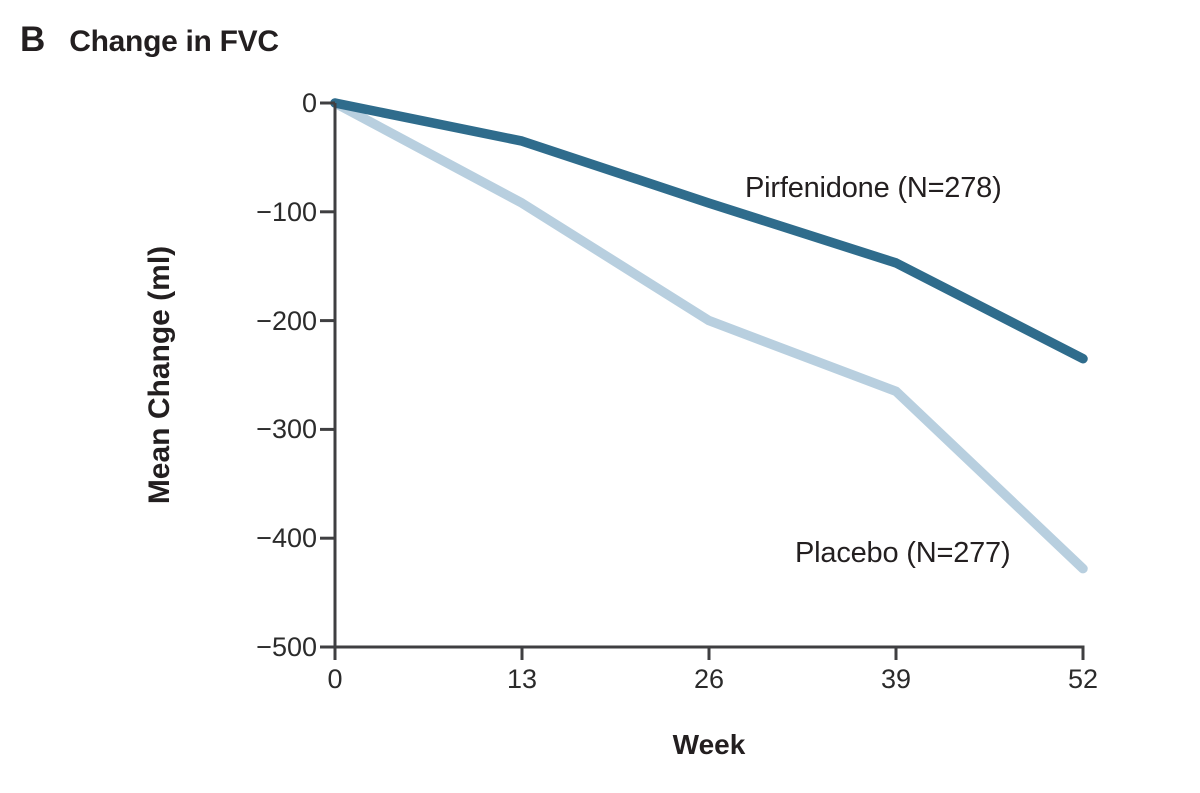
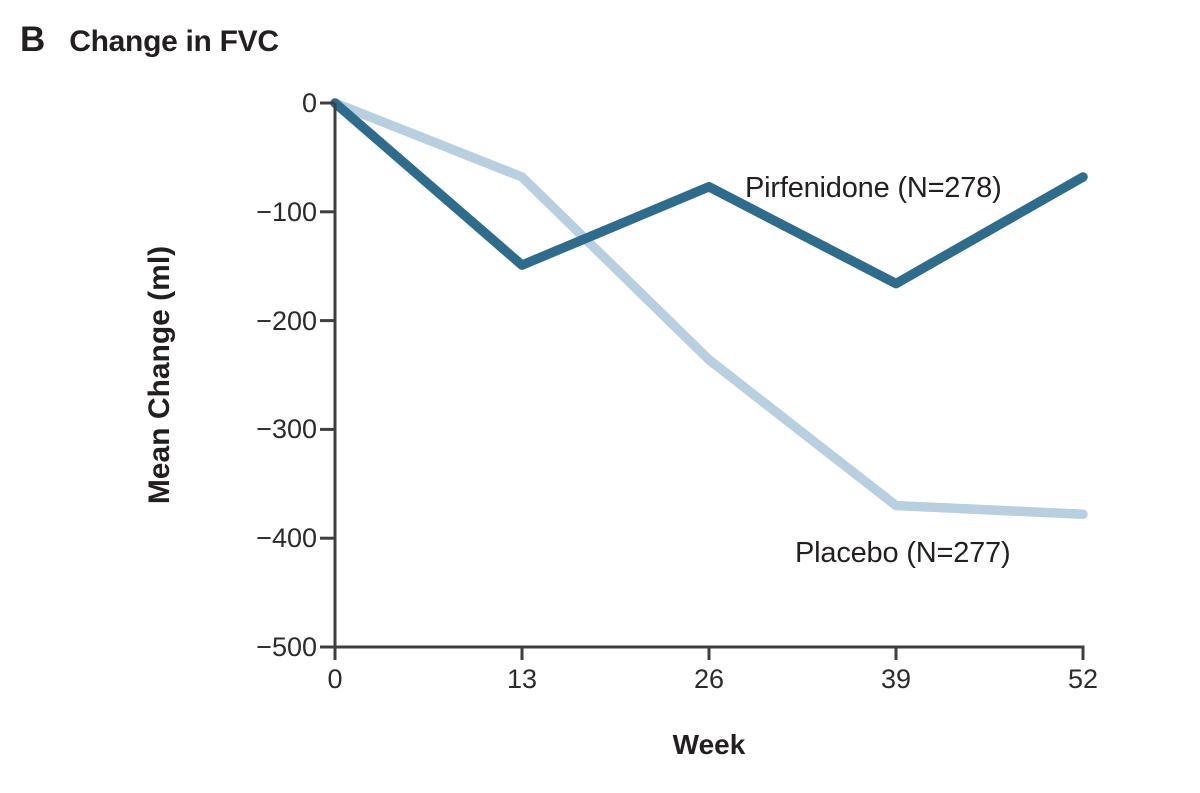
Placebo (N=277)/13: -92 -> -68
Pirfenidone (N=278)/13: -35 -> -149
Placebo (N=277)/26: -200 -> -236
Pirfenidone (N=278)/26: -92 -> -77
Placebo (N=277)/39: -265 -> -370
Pirfenidone (N=278)/39: -147 -> -166
Placebo (N=277)/52: -428 -> -378
Pirfenidone (N=278)/52: -235 -> -68
